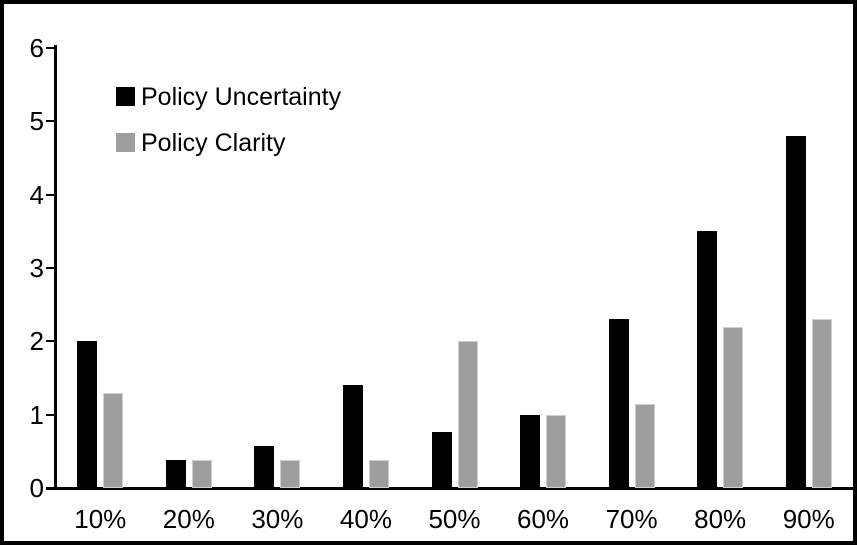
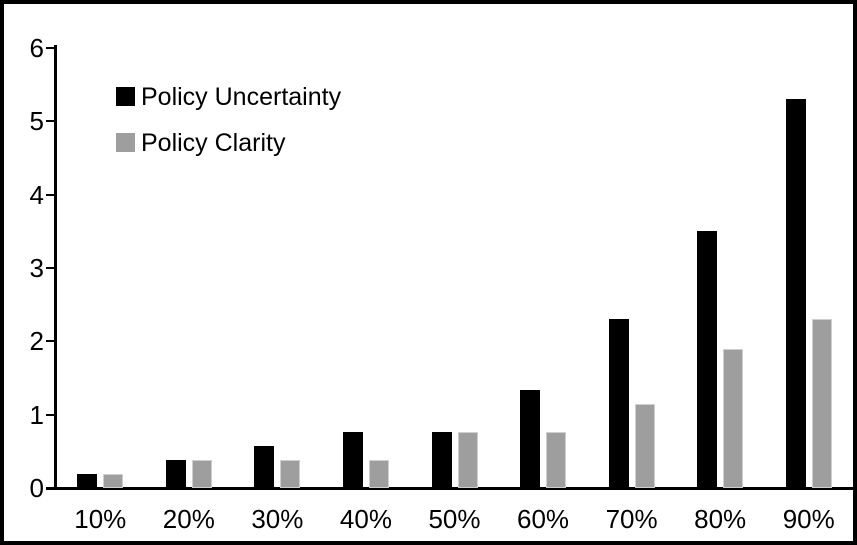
Policy Uncertainty/10%: 2.0 -> 0.2
Policy Clarity/10%: 1.3 -> 0.2
Policy Uncertainty/40%: 1.4 -> 0.8
Policy Clarity/50%: 2.0 -> 0.8
Policy Uncertainty/60%: 1.0 -> 1.3
Policy Clarity/60%: 1.0 -> 0.8
Policy Clarity/80%: 2.2 -> 1.9
Policy Uncertainty/90%: 4.8 -> 5.3
